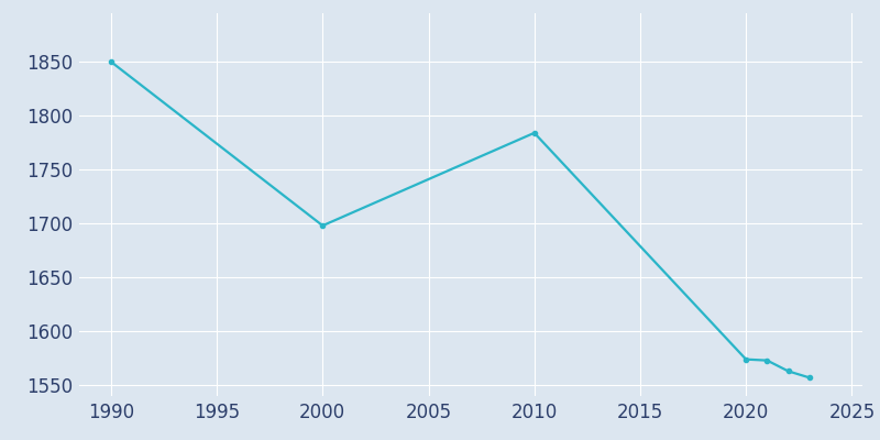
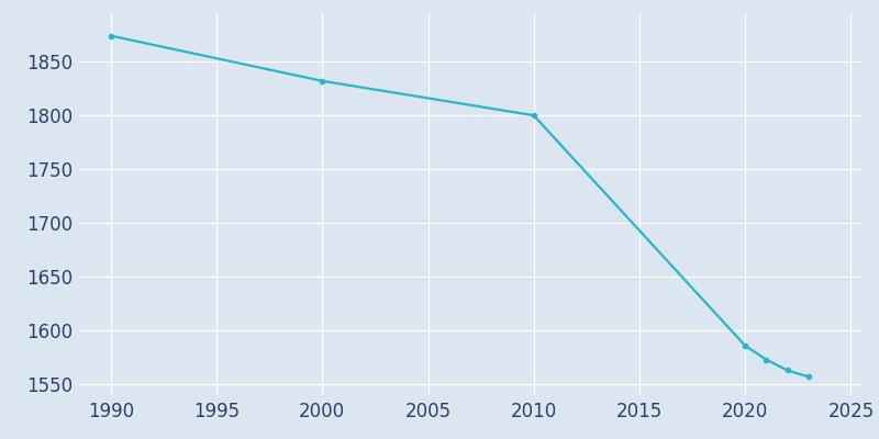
1990: 1850 -> 1874
2000: 1698 -> 1832
2010: 1784 -> 1800
2020: 1574 -> 1586
